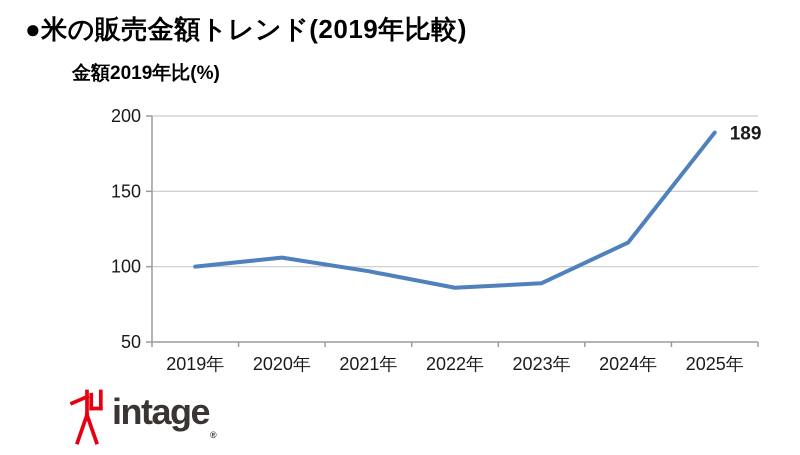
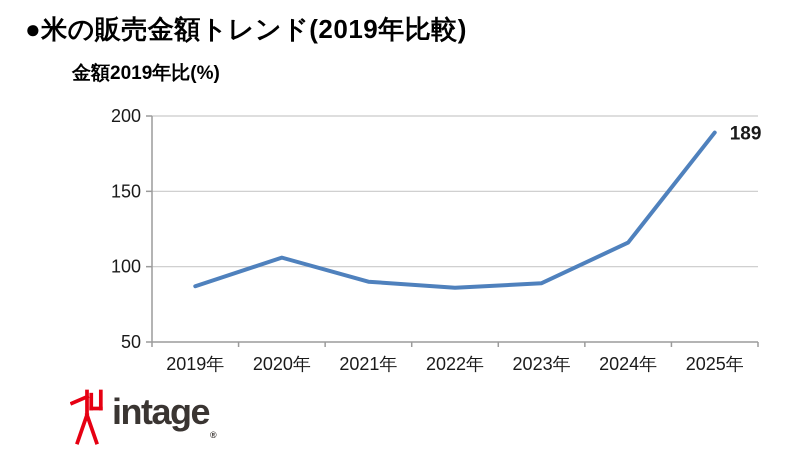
2019年: 100 -> 87
2021年: 97 -> 90
